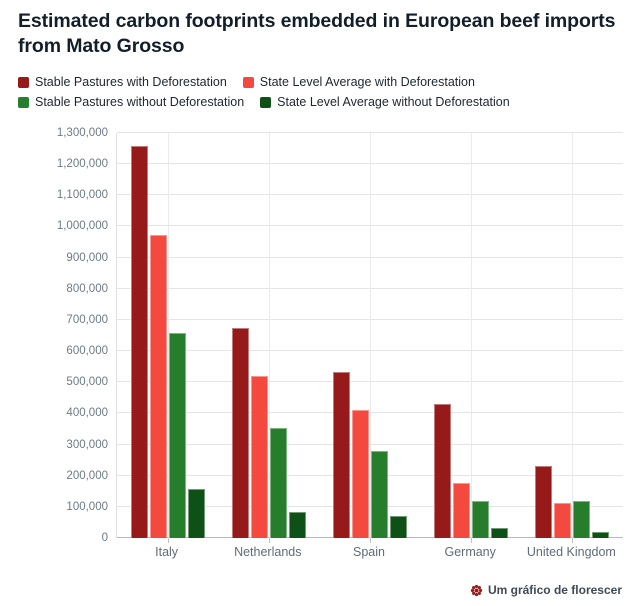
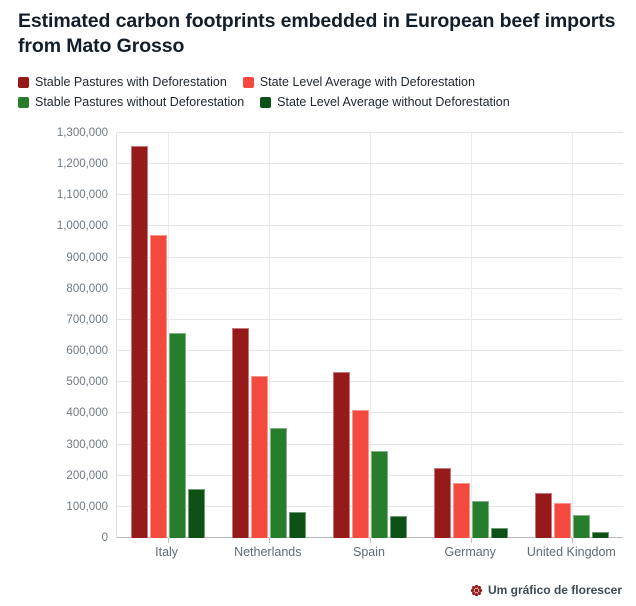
Stable Pastures with Deforestation/Germany: 430000 -> 220000
Stable Pastures with Deforestation/United Kingdom: 230000 -> 140000
Stable Pastures without Deforestation/United Kingdom: 120000 -> 80000
